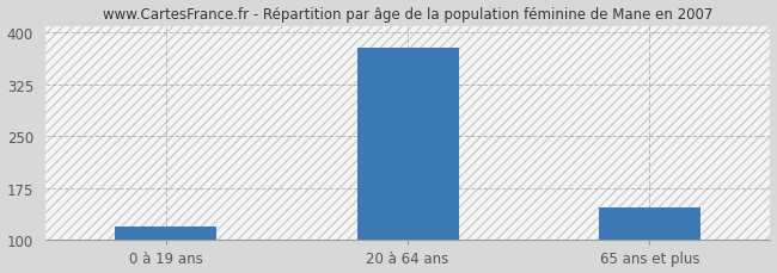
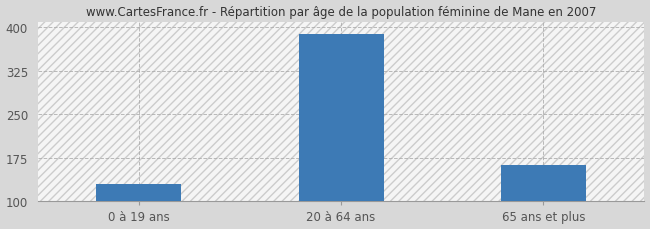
0 à 19 ans: 120 -> 130
20 à 64 ans: 378 -> 388
65 ans et plus: 148 -> 162
